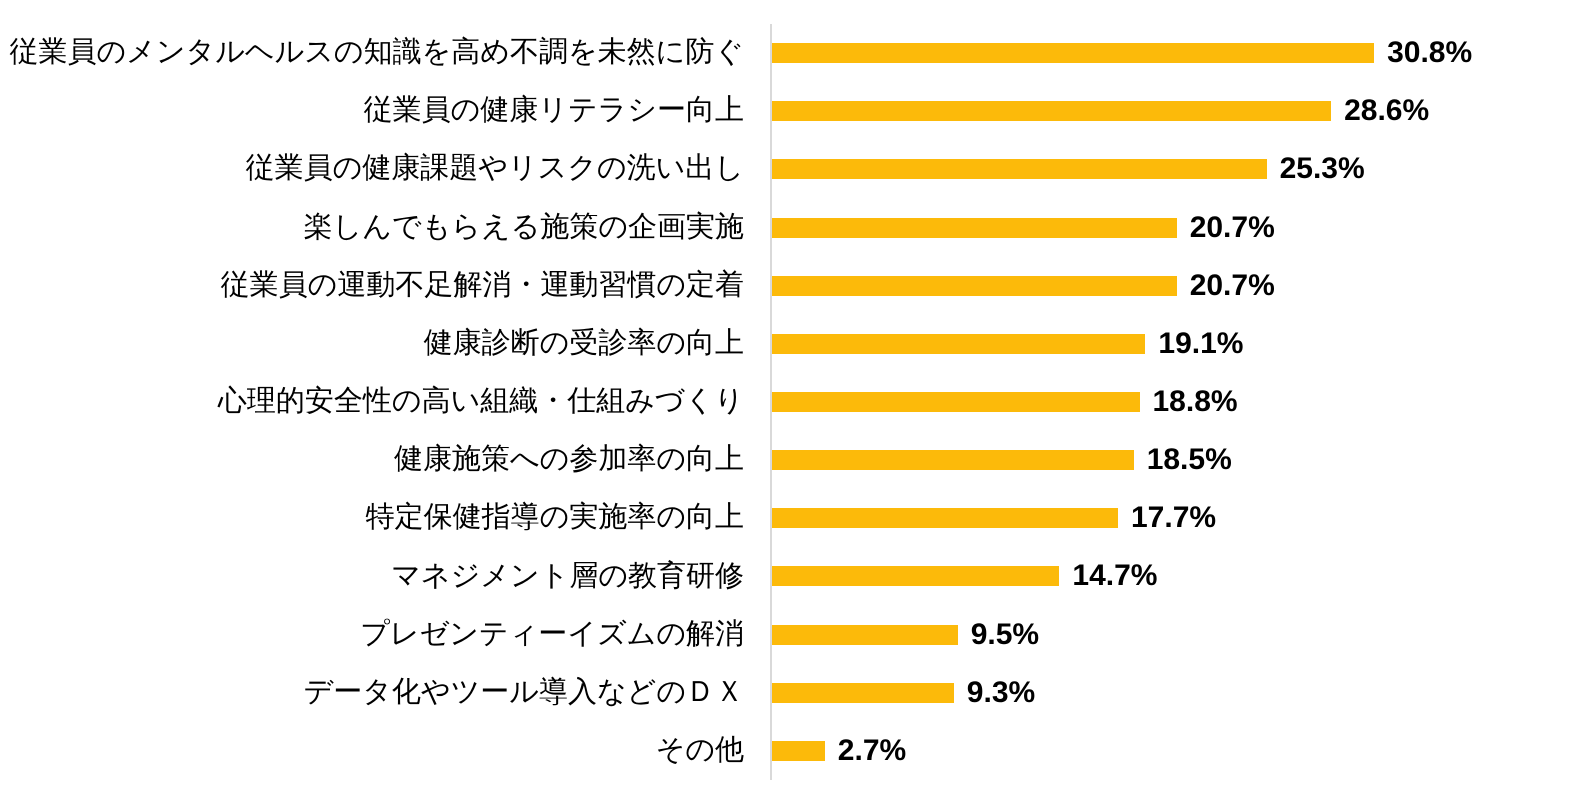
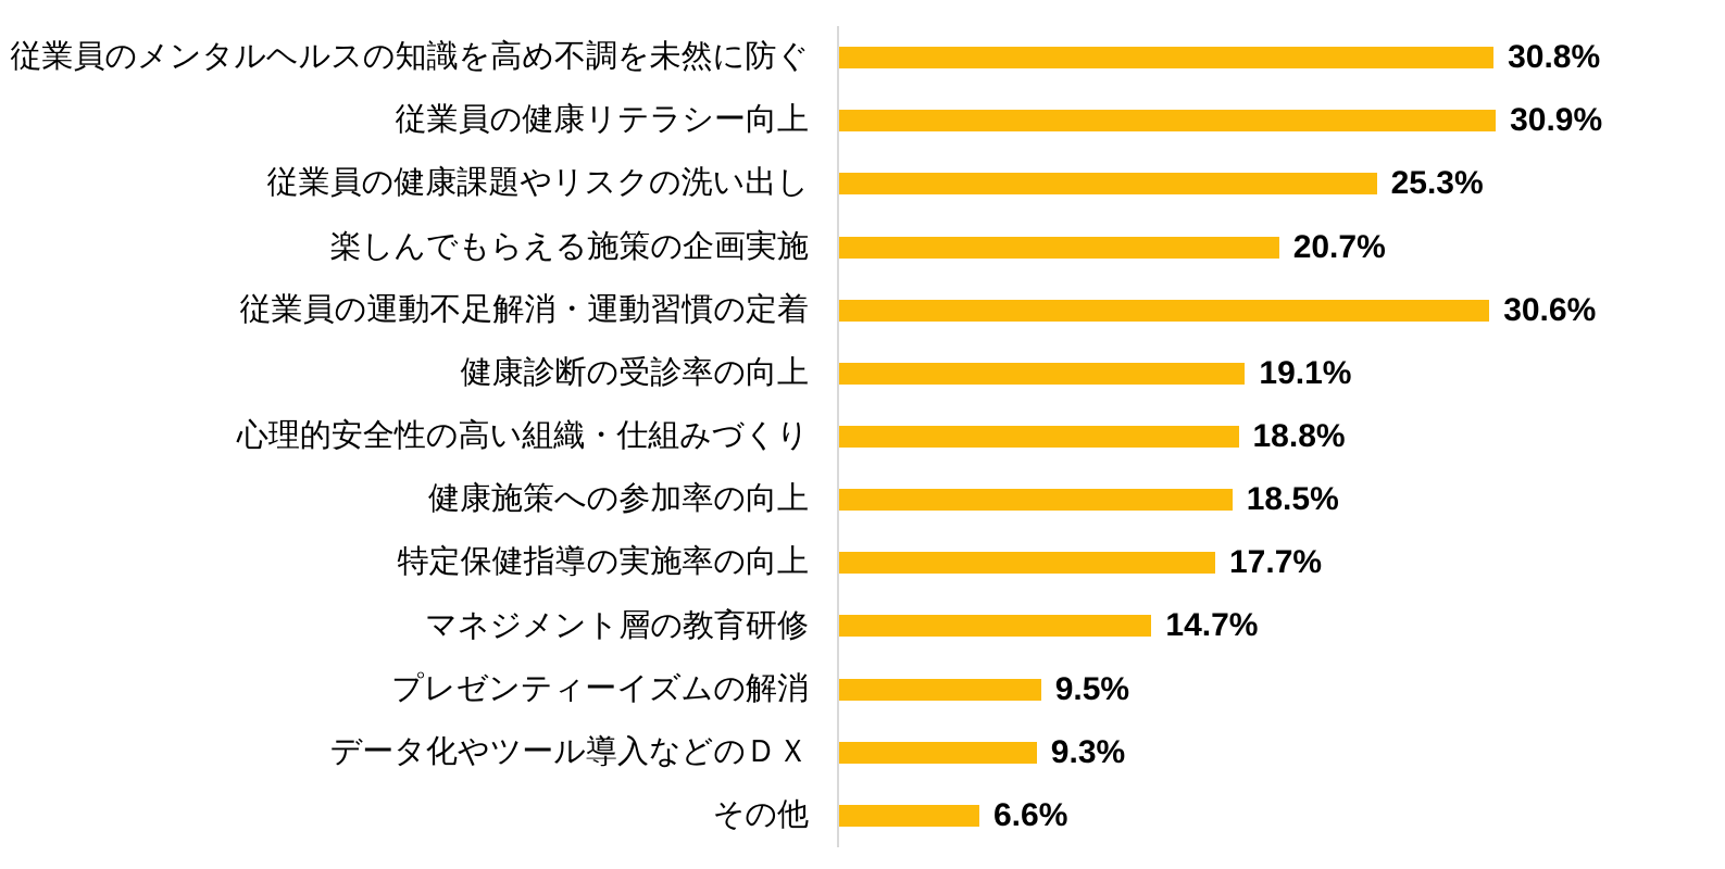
従業員の健康リテラシー向上: 28.6% -> 30.9%
従業員の運動不足解消・運動習慣の定着: 20.7% -> 30.6%
その他: 2.7% -> 6.6%
